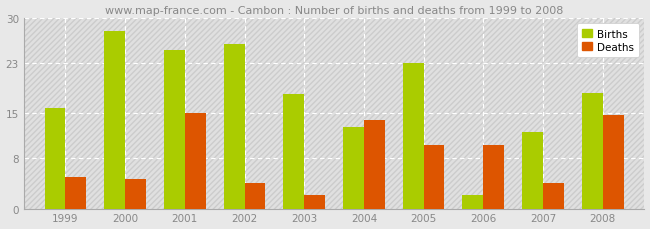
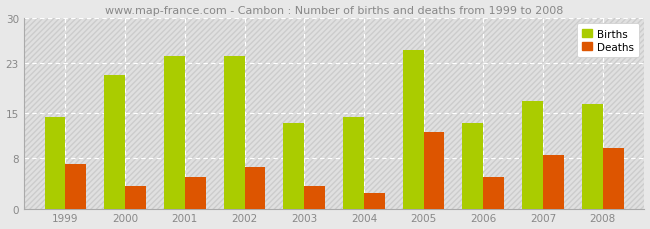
Births/1999: 15.8 -> 14.5
Deaths/1999: 5.0 -> 7.0
Births/2000: 28.0 -> 21.0
Deaths/2000: 4.6 -> 3.5
Births/2001: 25.0 -> 24.0
Deaths/2001: 15.0 -> 5.0
Births/2002: 26.0 -> 24.0
Deaths/2002: 4.0 -> 6.5
Births/2003: 18.0 -> 13.5
Deaths/2003: 2.2 -> 3.5
Births/2004: 12.8 -> 14.5
Deaths/2004: 14.0 -> 2.5
Births/2005: 23.0 -> 25.0
Deaths/2005: 10.0 -> 12.0
Births/2006: 2.2 -> 13.5
Deaths/2006: 10.0 -> 5.0
Births/2007: 12.0 -> 17.0
Deaths/2007: 4.0 -> 8.5
Births/2008: 18.2 -> 16.5
Deaths/2008: 14.8 -> 9.5
